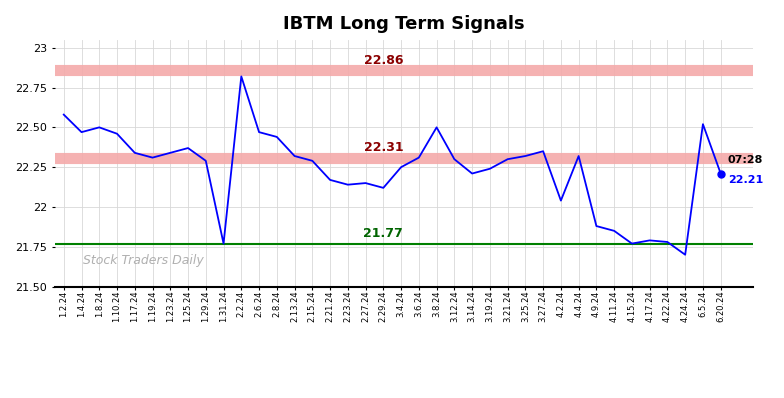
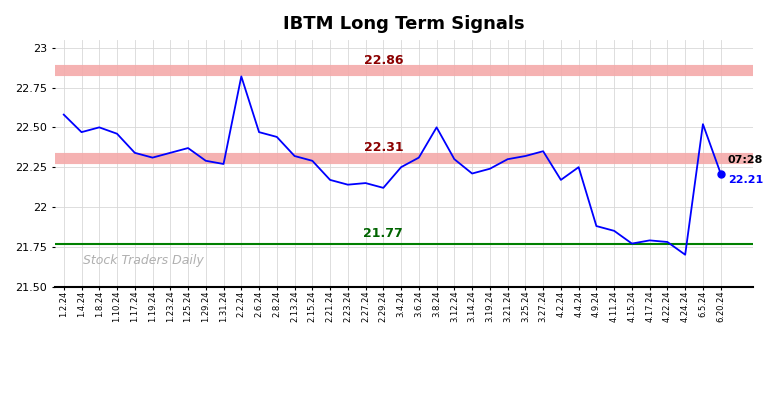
1.31.24: 21.77 -> 22.27
4.2.24: 22.04 -> 22.17
4.4.24: 22.32 -> 22.25
